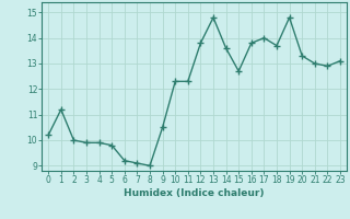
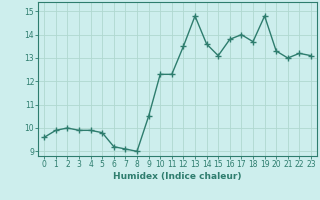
0: 10.2 -> 9.6
1: 11.2 -> 9.9
12: 13.8 -> 13.5
15: 12.7 -> 13.1
22: 12.9 -> 13.2
